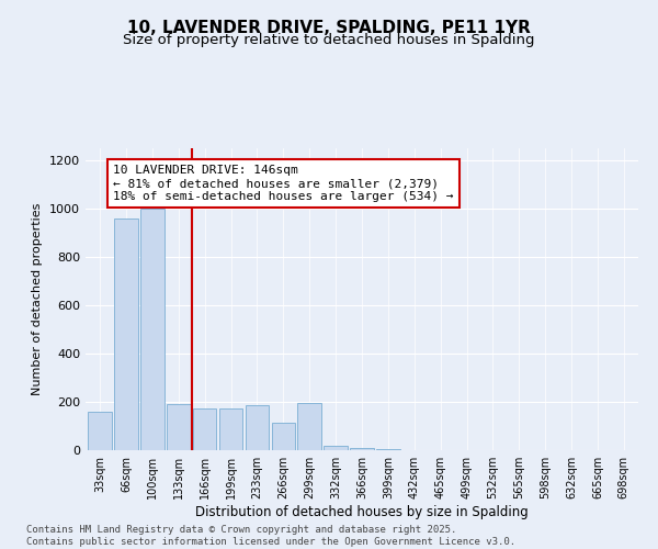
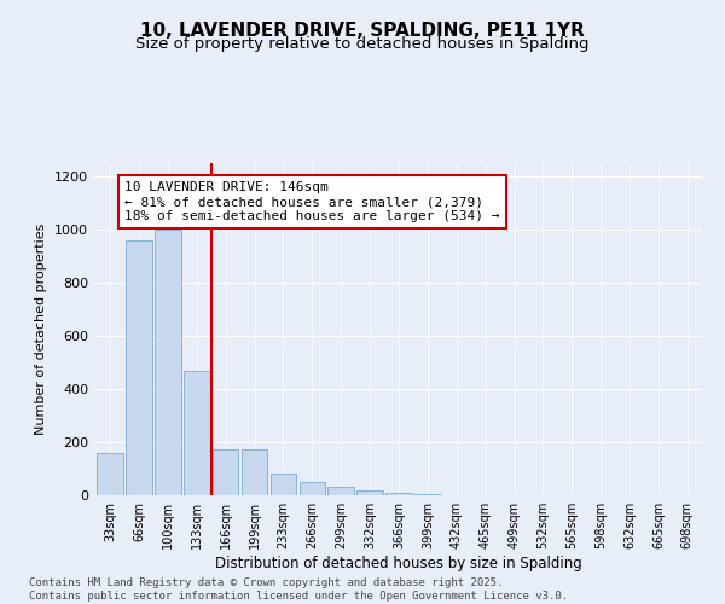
133sqm: 190 -> 470
233sqm: 185 -> 80
266sqm: 115 -> 50
299sqm: 195 -> 30
